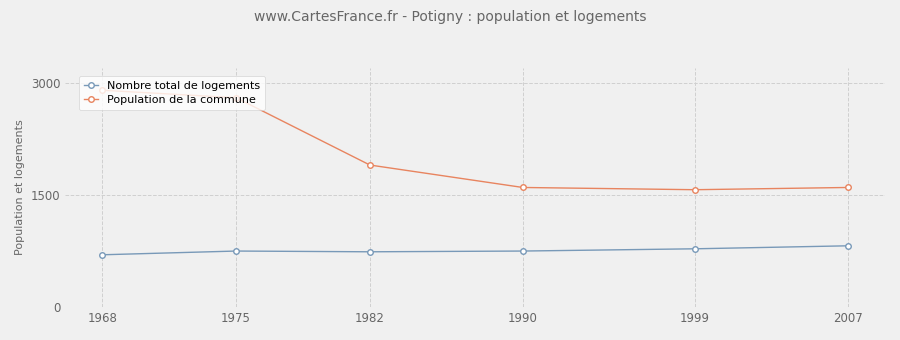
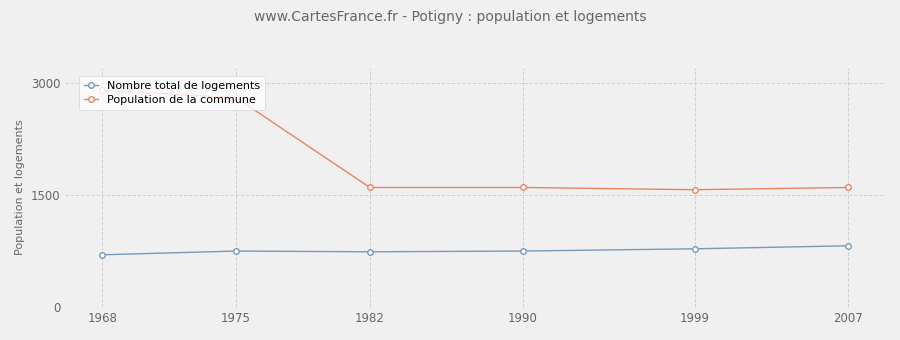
Population de la commune/1982: 1900 -> 1600
